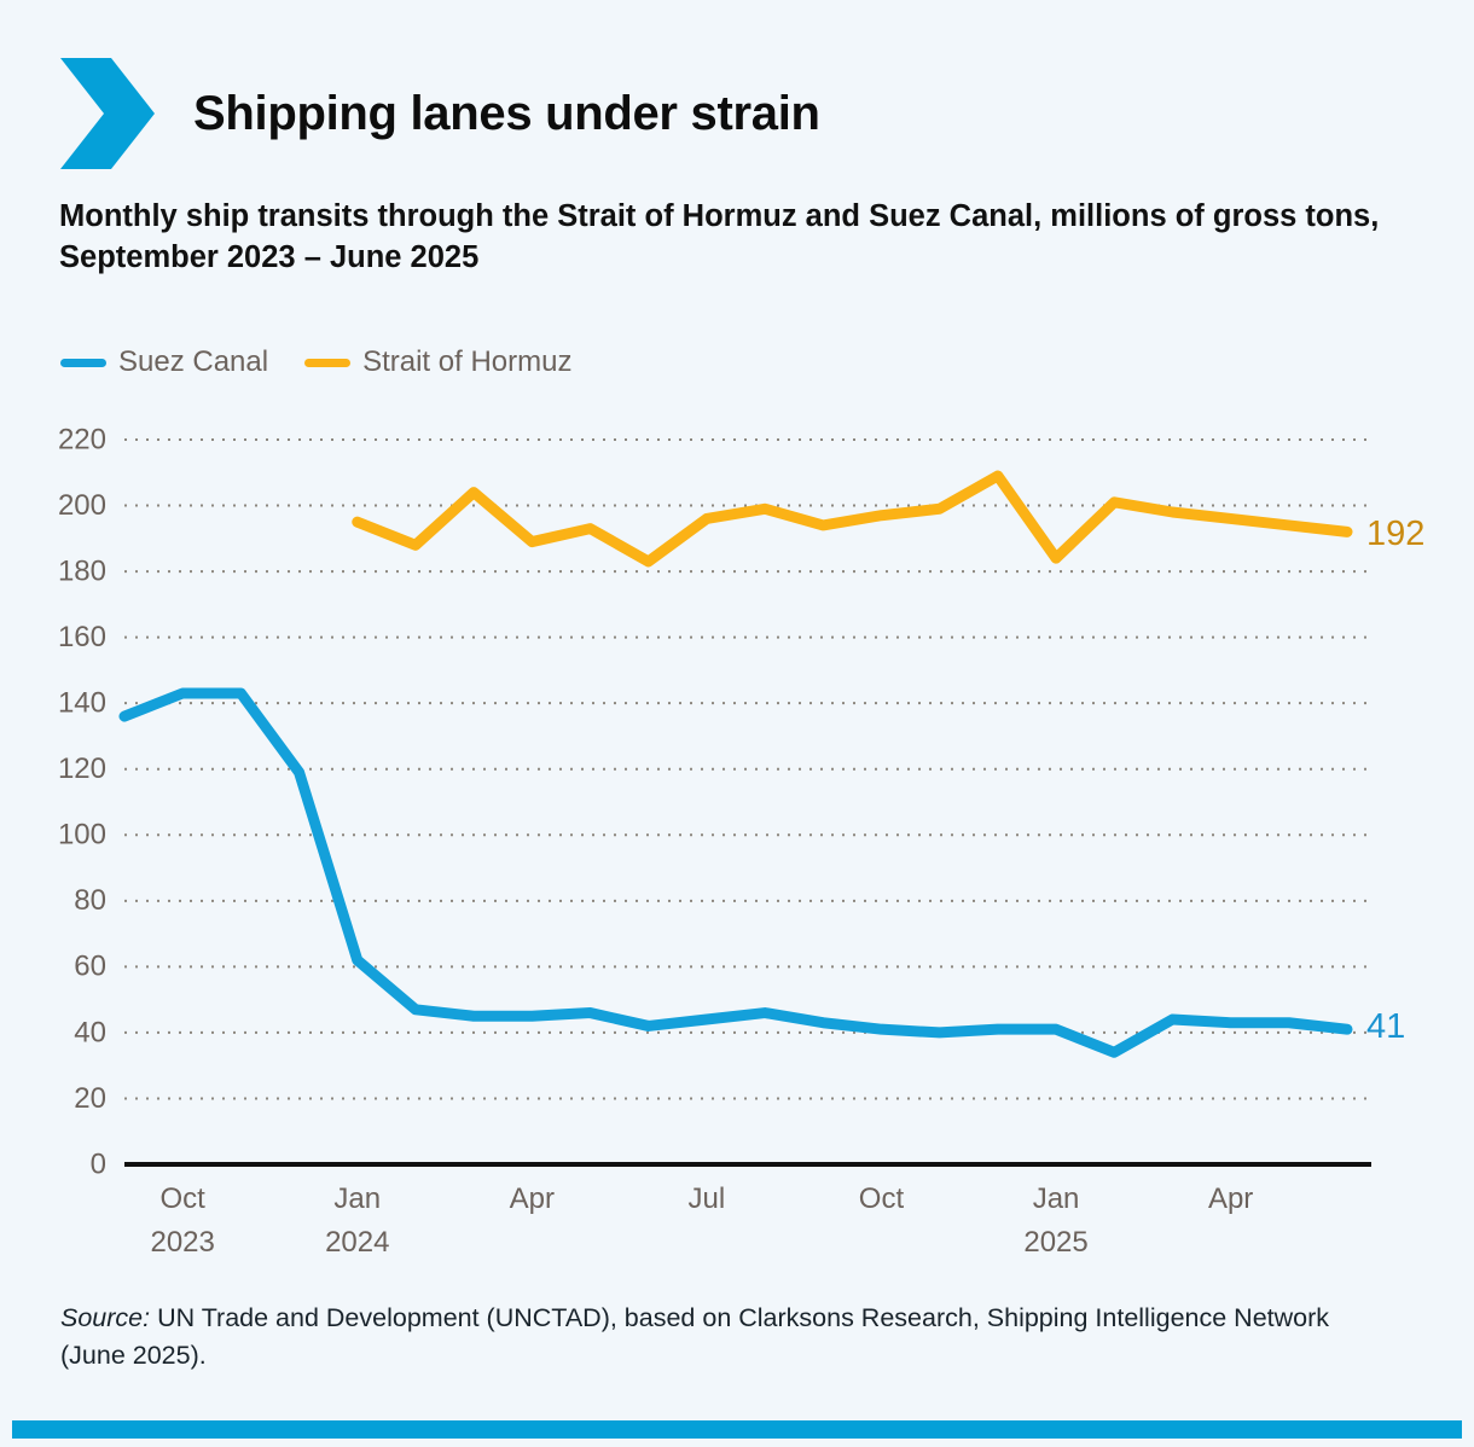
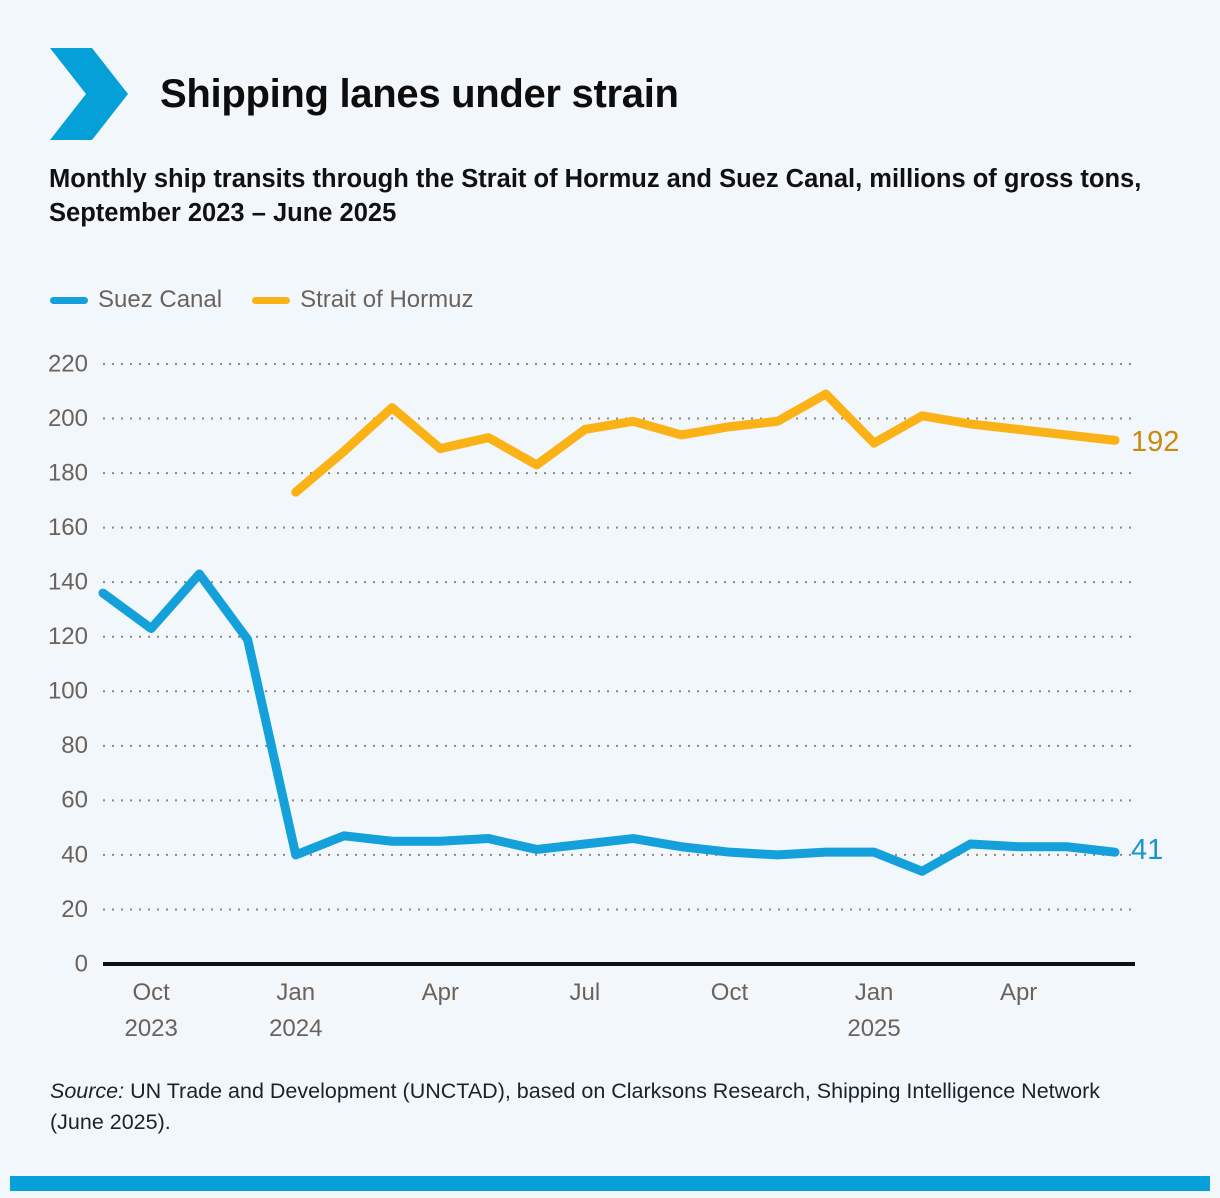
Suez Canal/Oct 2023: 143 -> 123
Suez Canal/Jan 2024: 62 -> 40
Strait of Hormuz/Jan 2024: 195 -> 173
Strait of Hormuz/Jan 2025: 184 -> 191
